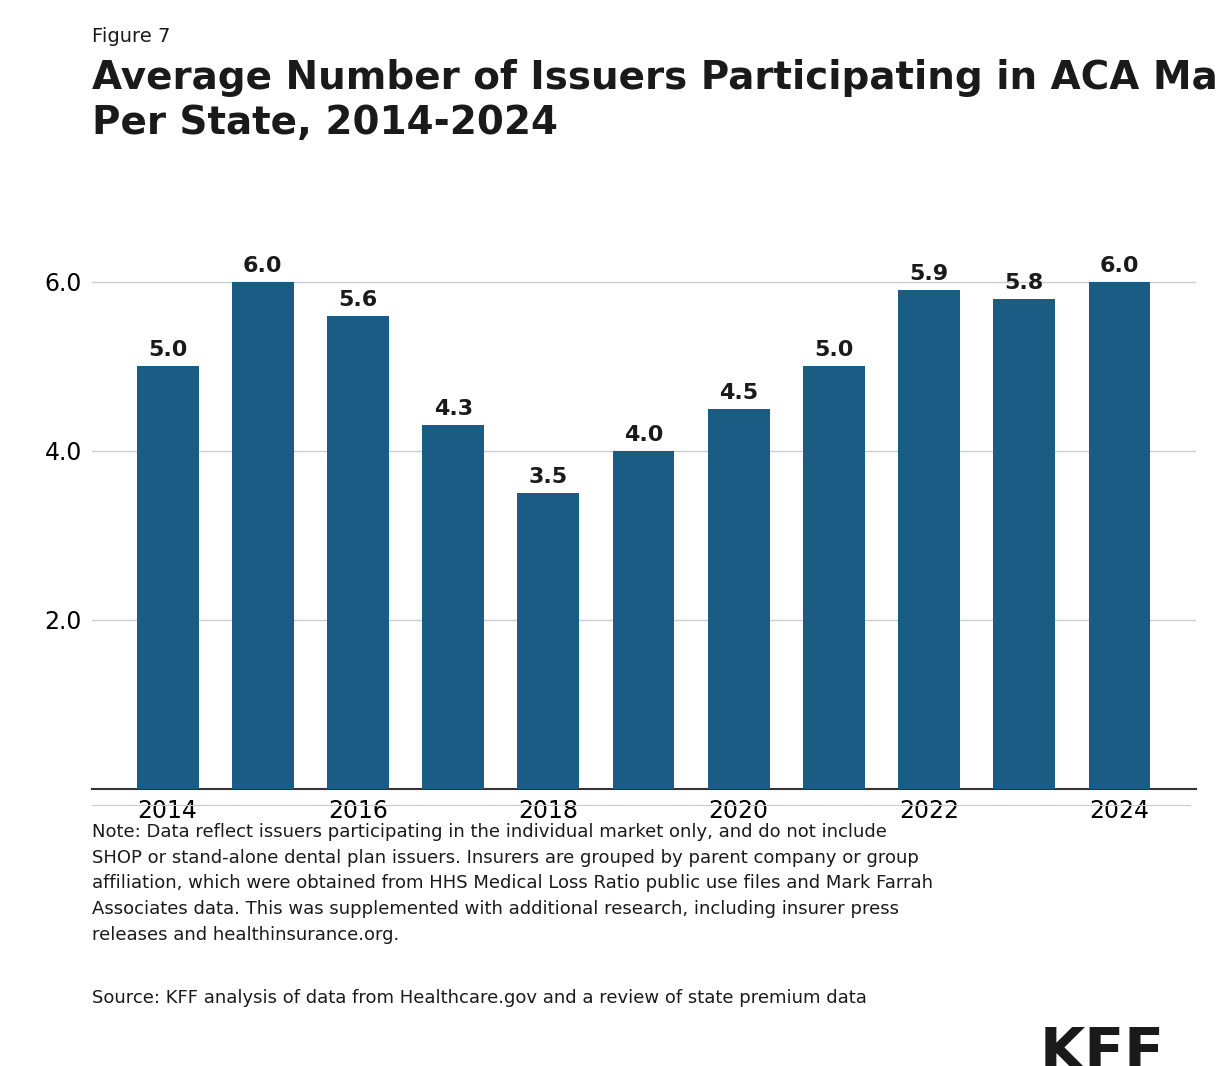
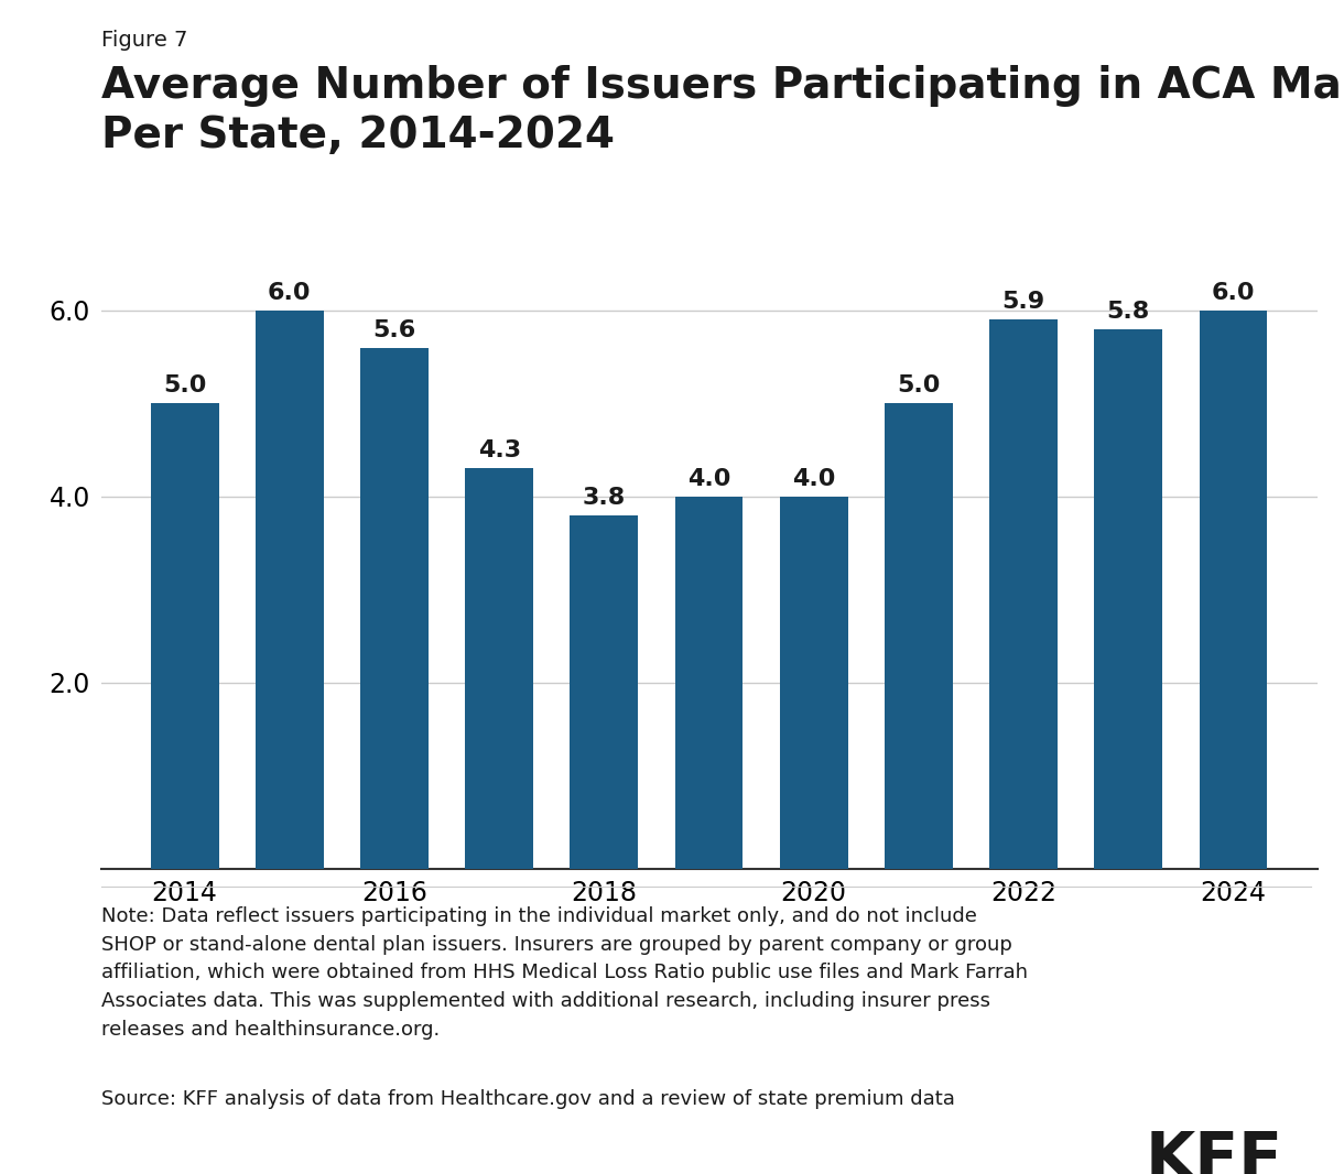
2018: 3.5 -> 3.8
2020: 4.5 -> 4.0
